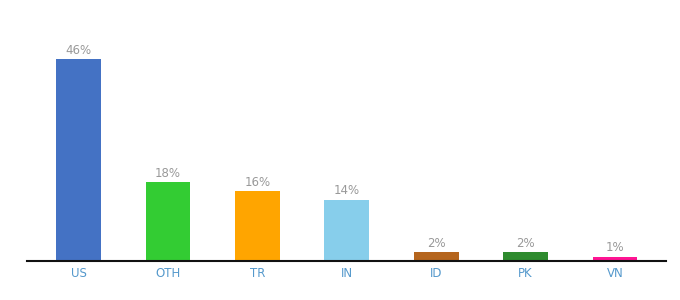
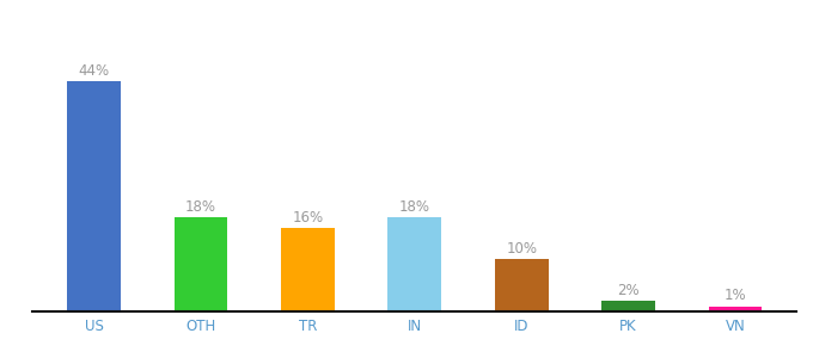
US: 46% -> 44%
IN: 14% -> 18%
ID: 2% -> 10%
